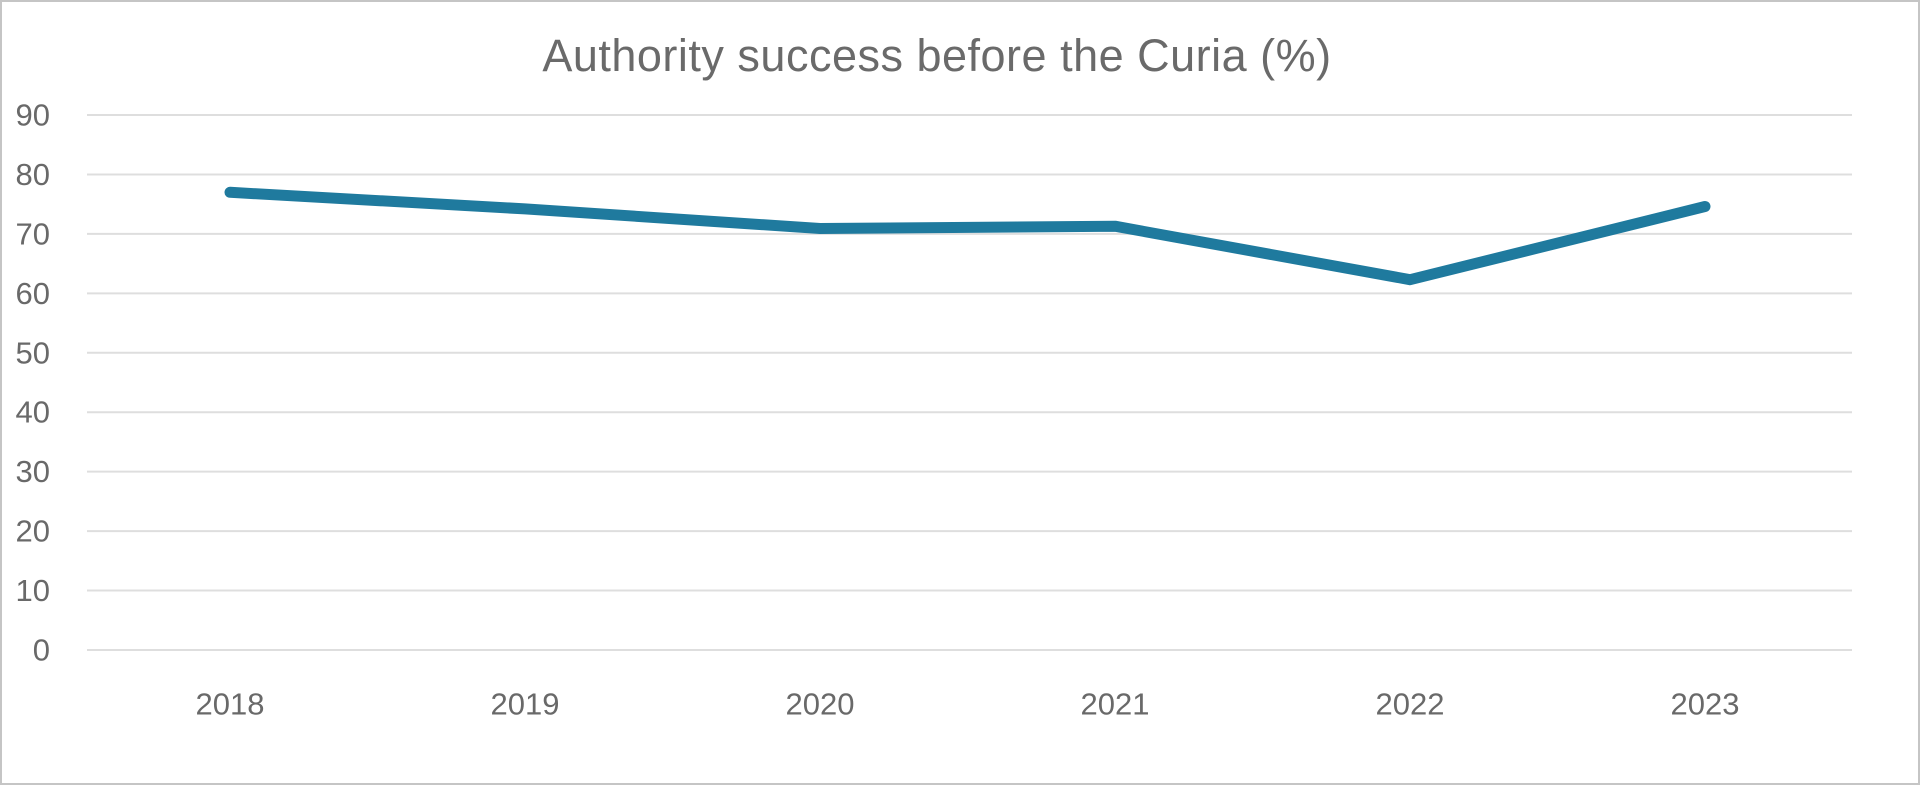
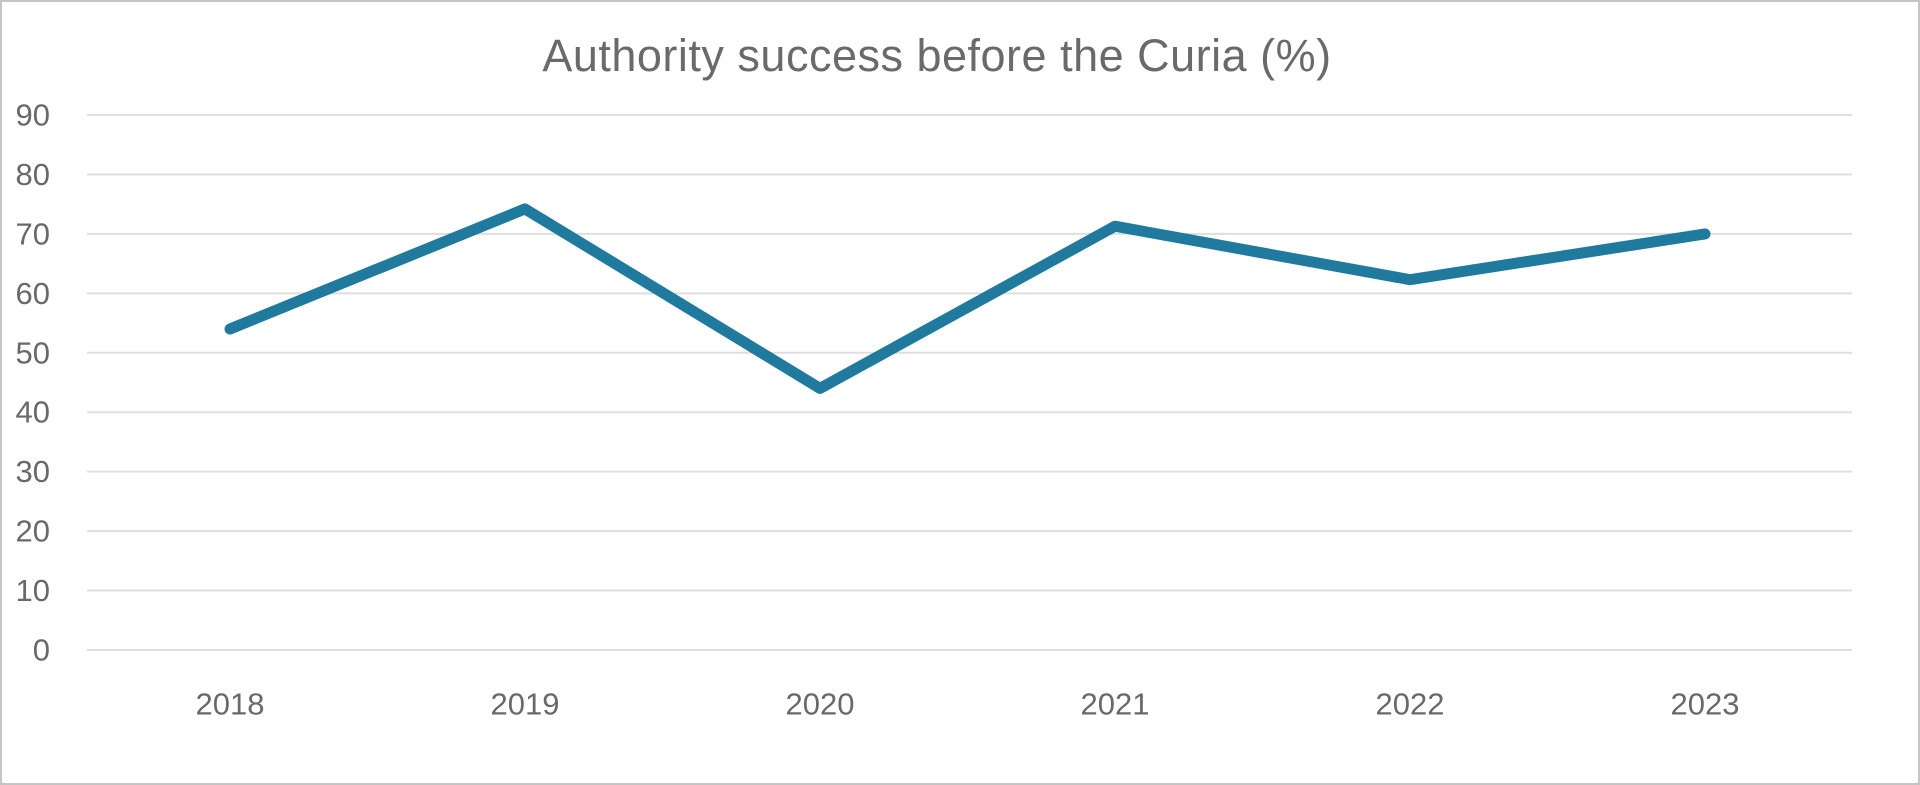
2018: 77 -> 54
2020: 71 -> 44
2023: 75 -> 70
